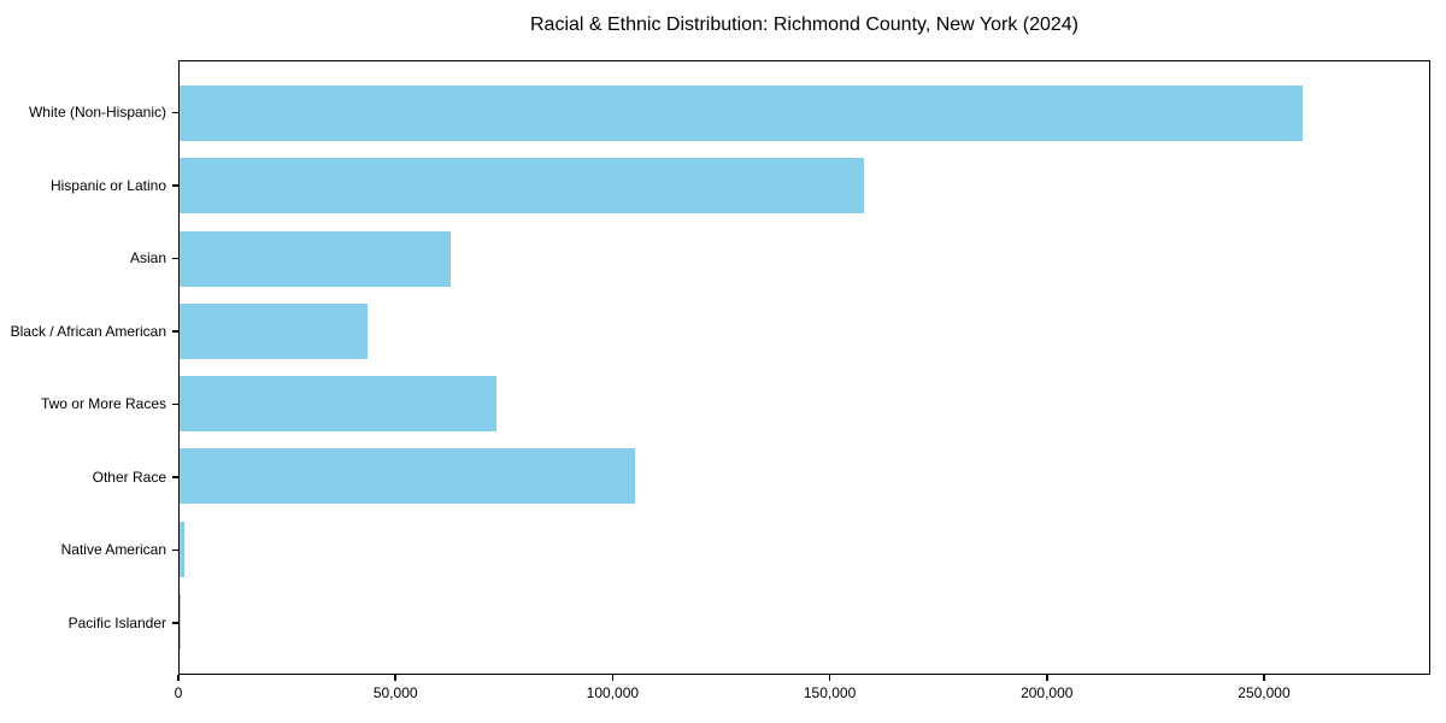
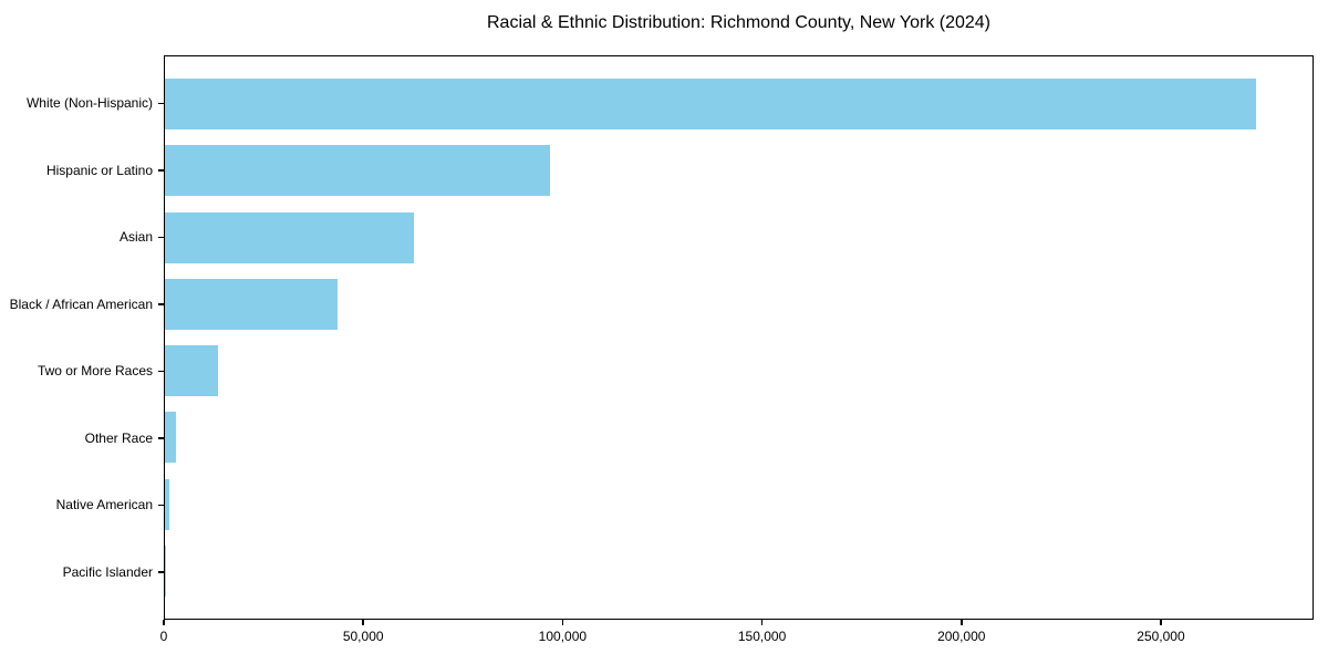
White (Non-Hispanic): 259000 -> 274000
Hispanic or Latino: 158000 -> 97000
Two or More Races: 73000 -> 13000
Other Race: 105000 -> 3000
